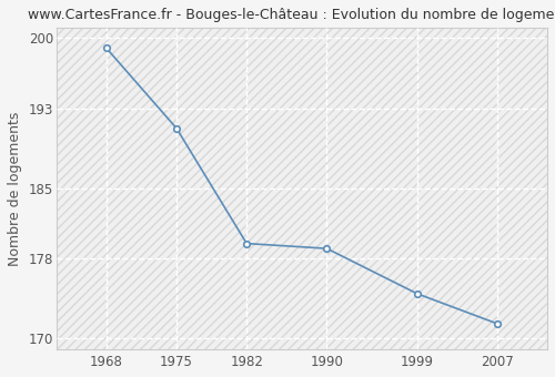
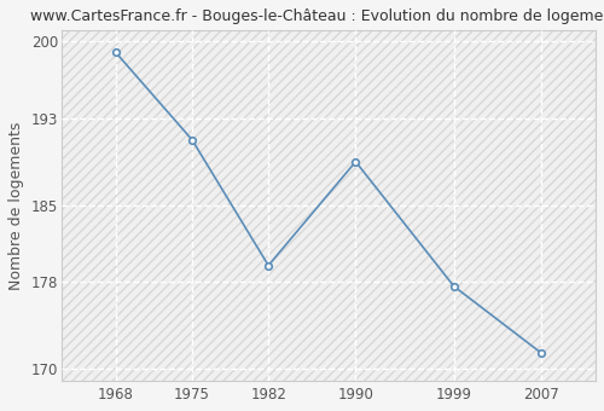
1990: 179.0 -> 189.0
1999: 174.5 -> 177.6
